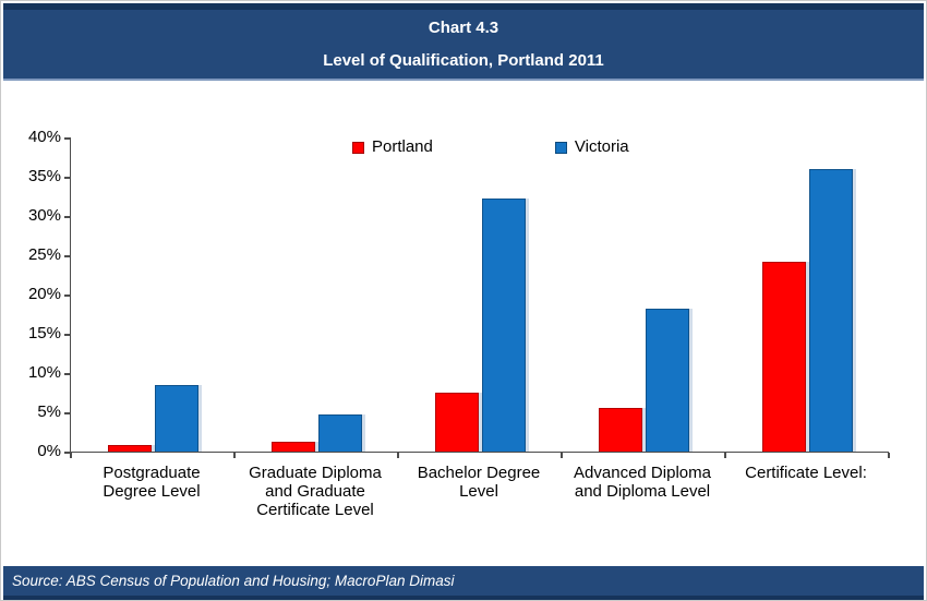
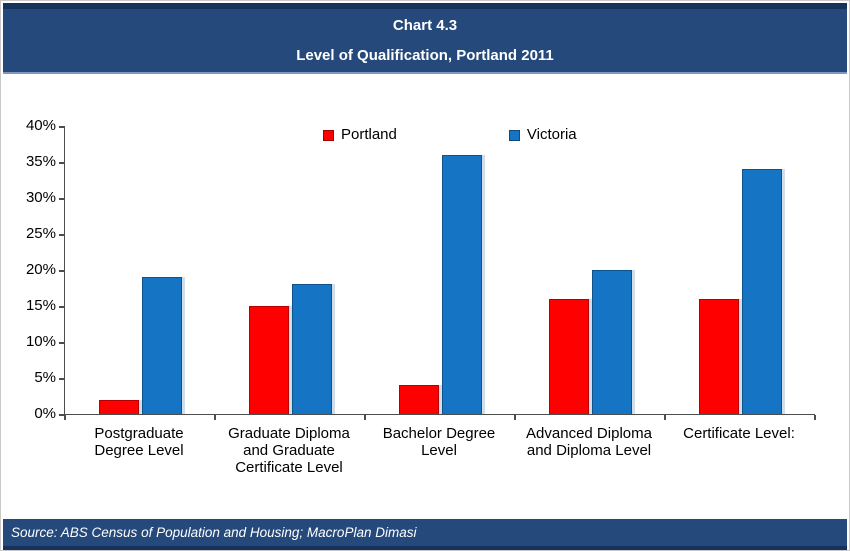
Portland/Postgraduate Degree Level: 1% -> 2%
Victoria/Postgraduate Degree Level: 8% -> 19%
Portland/Graduate Diploma and Graduate Certificate Level: 1% -> 15%
Victoria/Graduate Diploma and Graduate Certificate Level: 5% -> 18%
Portland/Bachelor Degree Level: 8% -> 4%
Victoria/Bachelor Degree Level: 32% -> 36%
Portland/Advanced Diploma and Diploma Level: 6% -> 16%
Victoria/Advanced Diploma and Diploma Level: 18% -> 20%
Portland/Certificate Level:: 24% -> 16%
Victoria/Certificate Level:: 36% -> 34%
